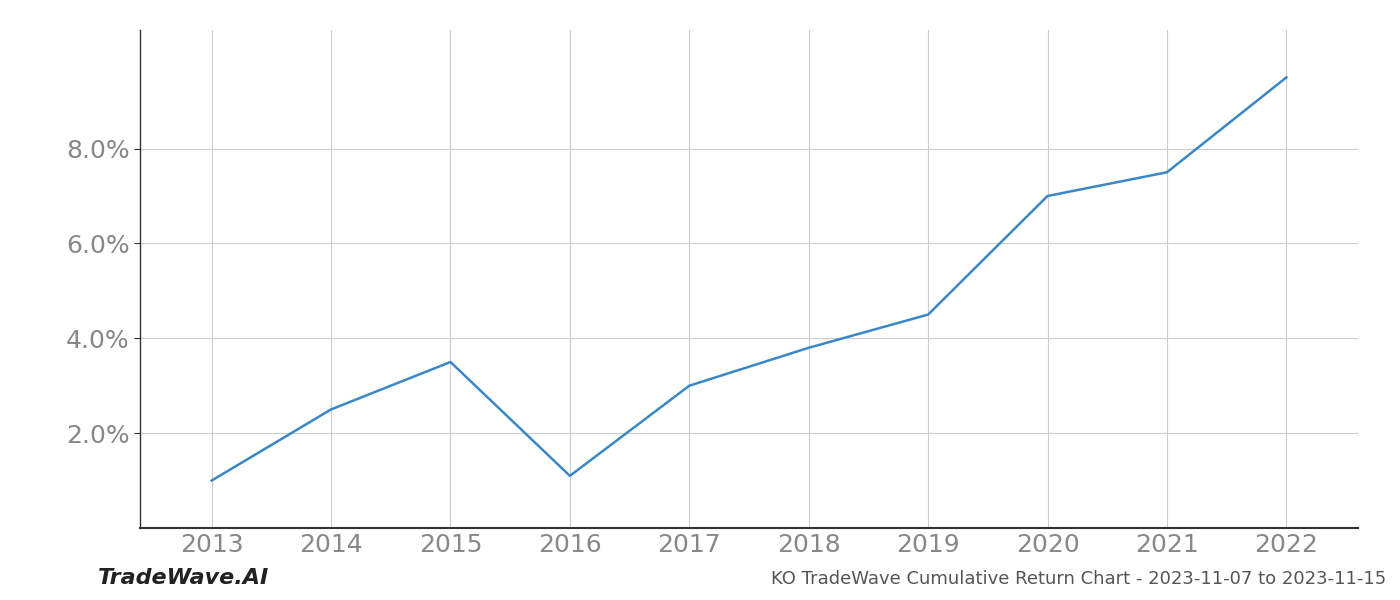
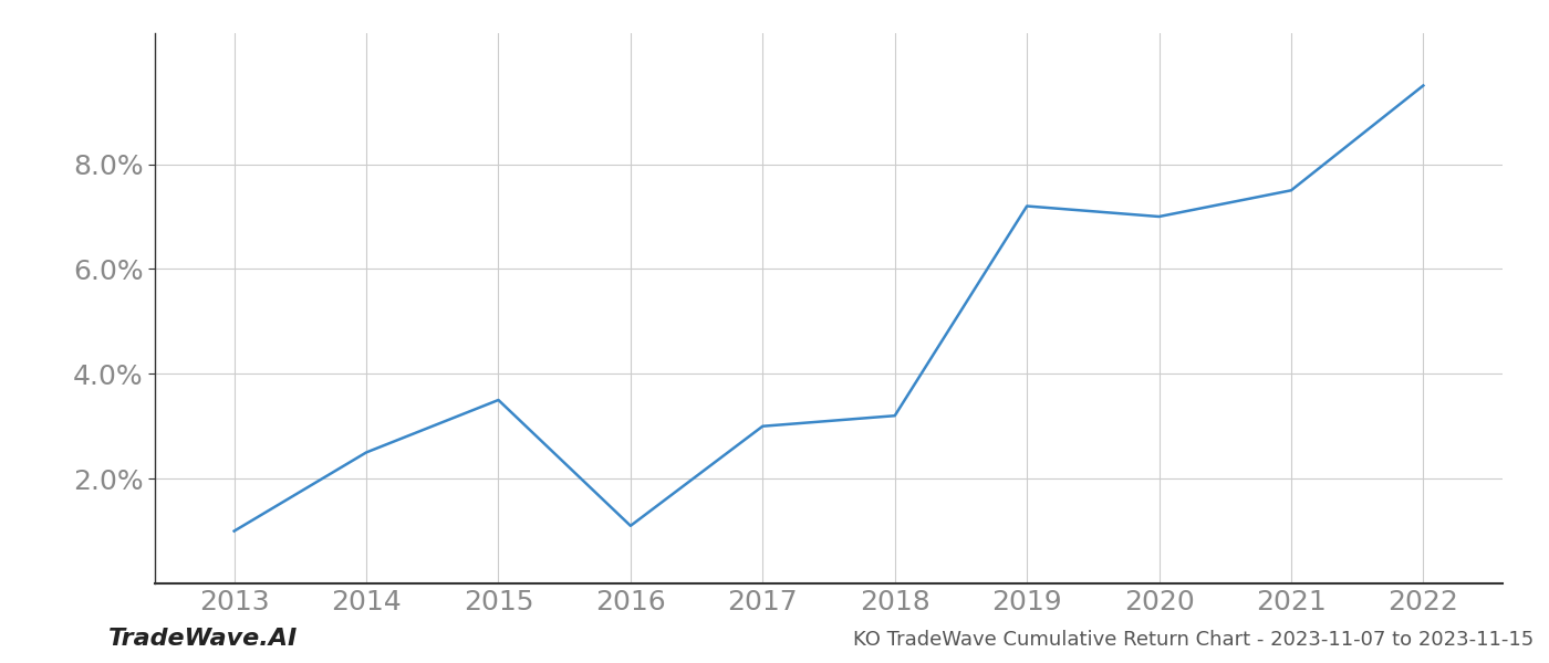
2018: 3.8% -> 3.2%
2019: 4.5% -> 7.2%
